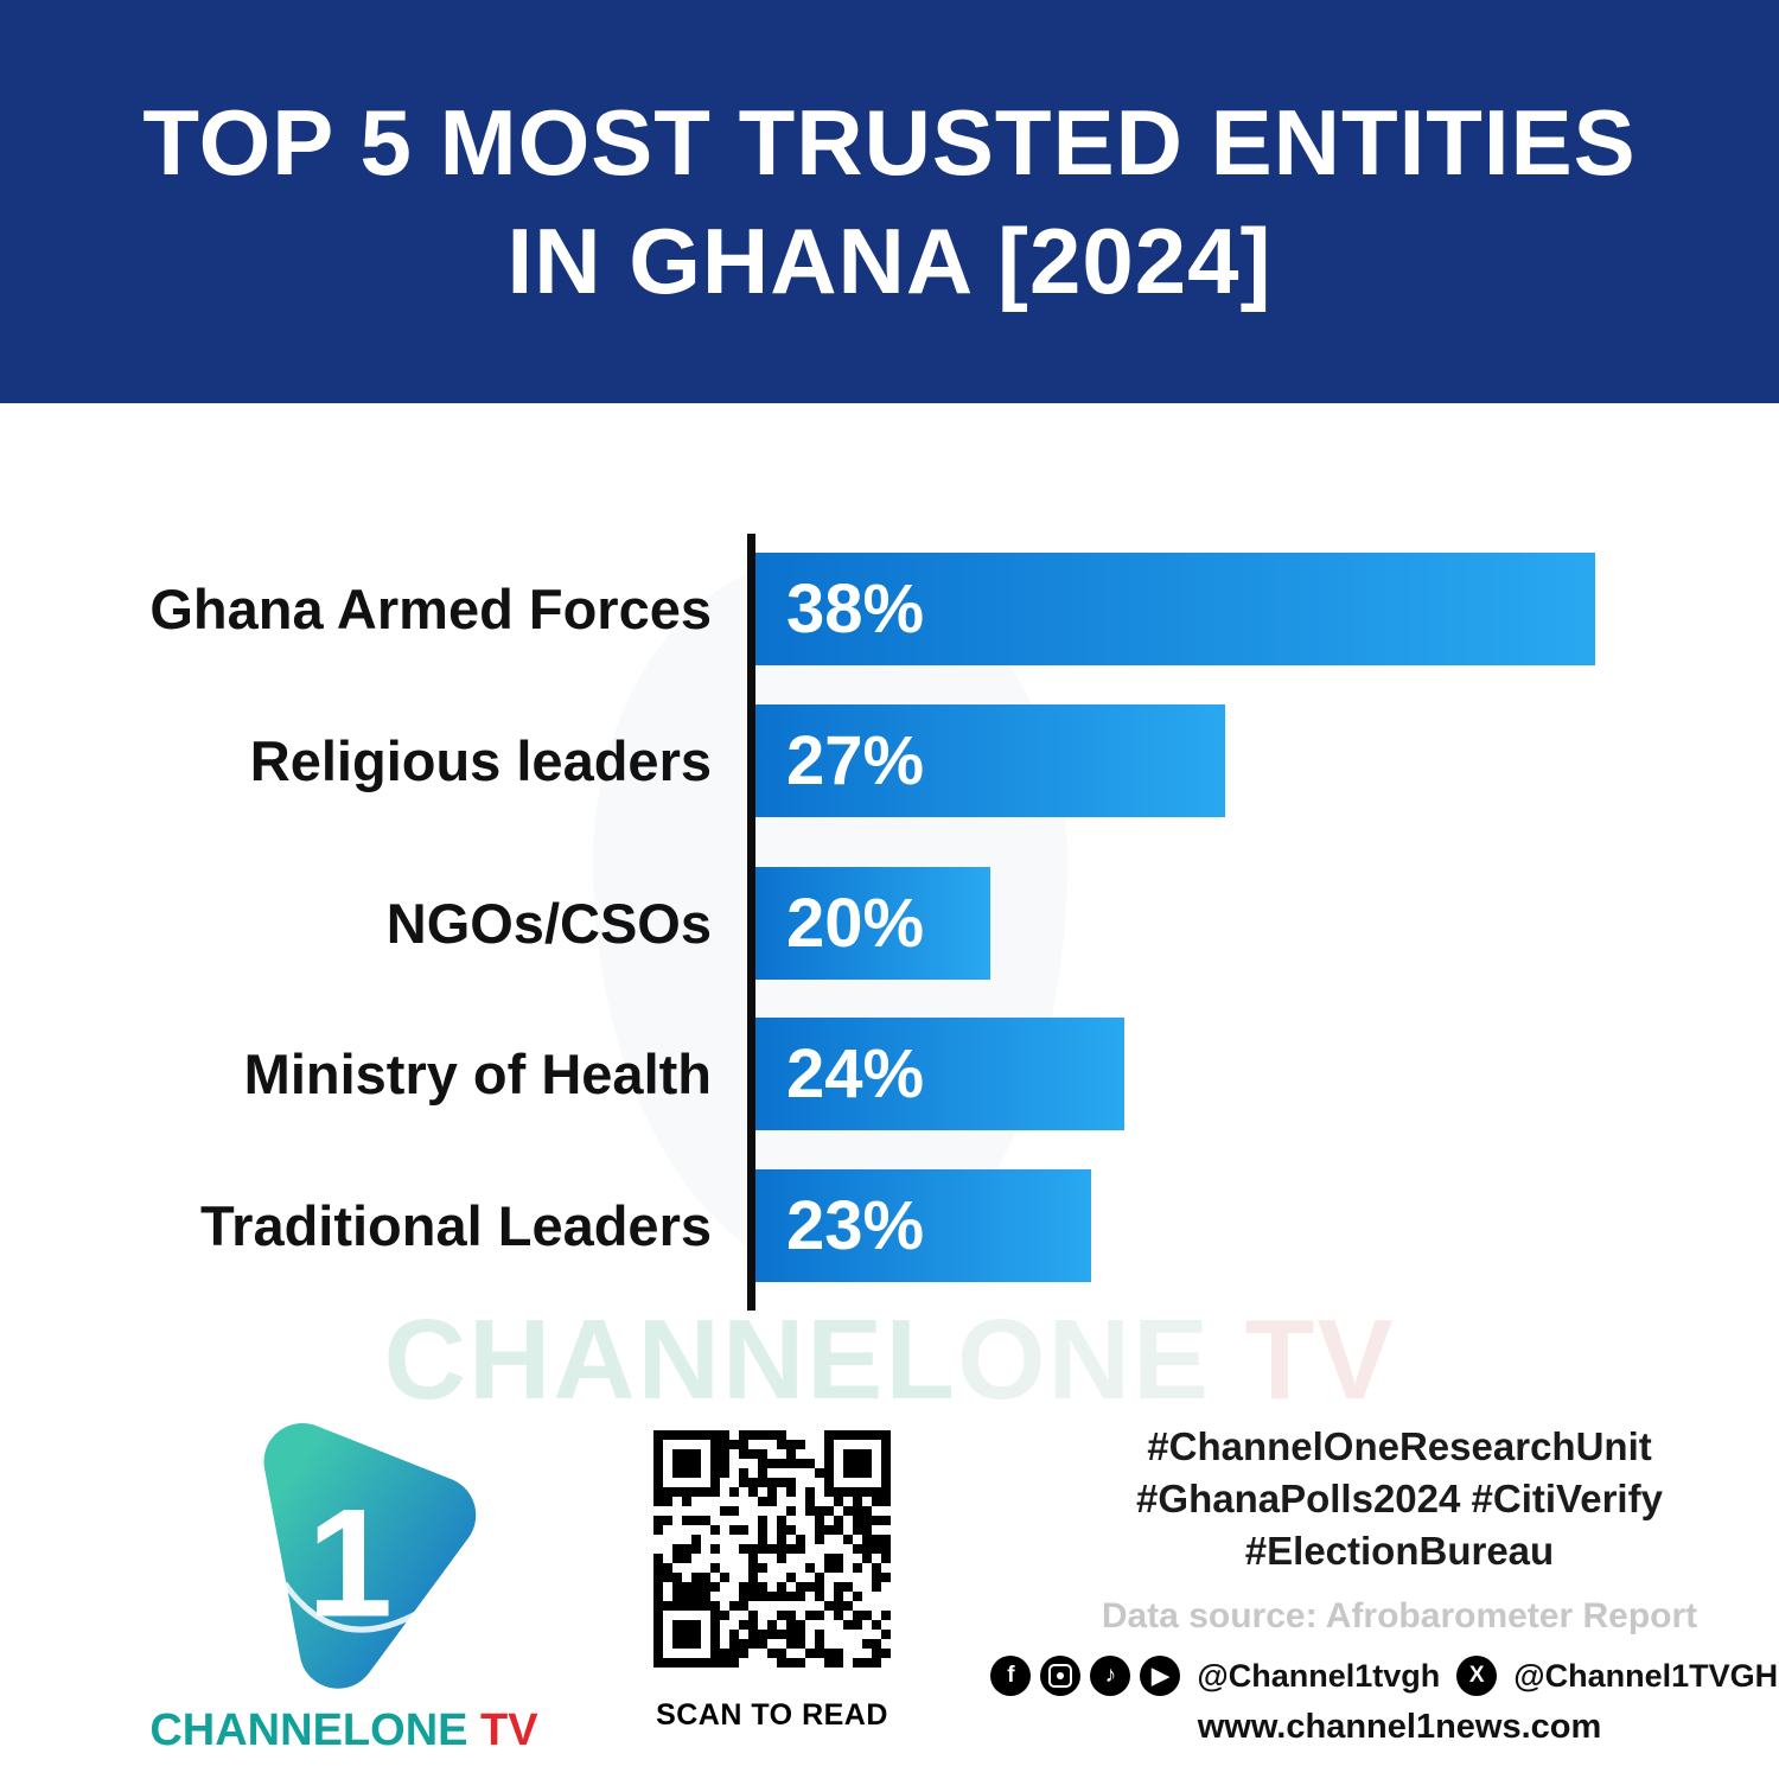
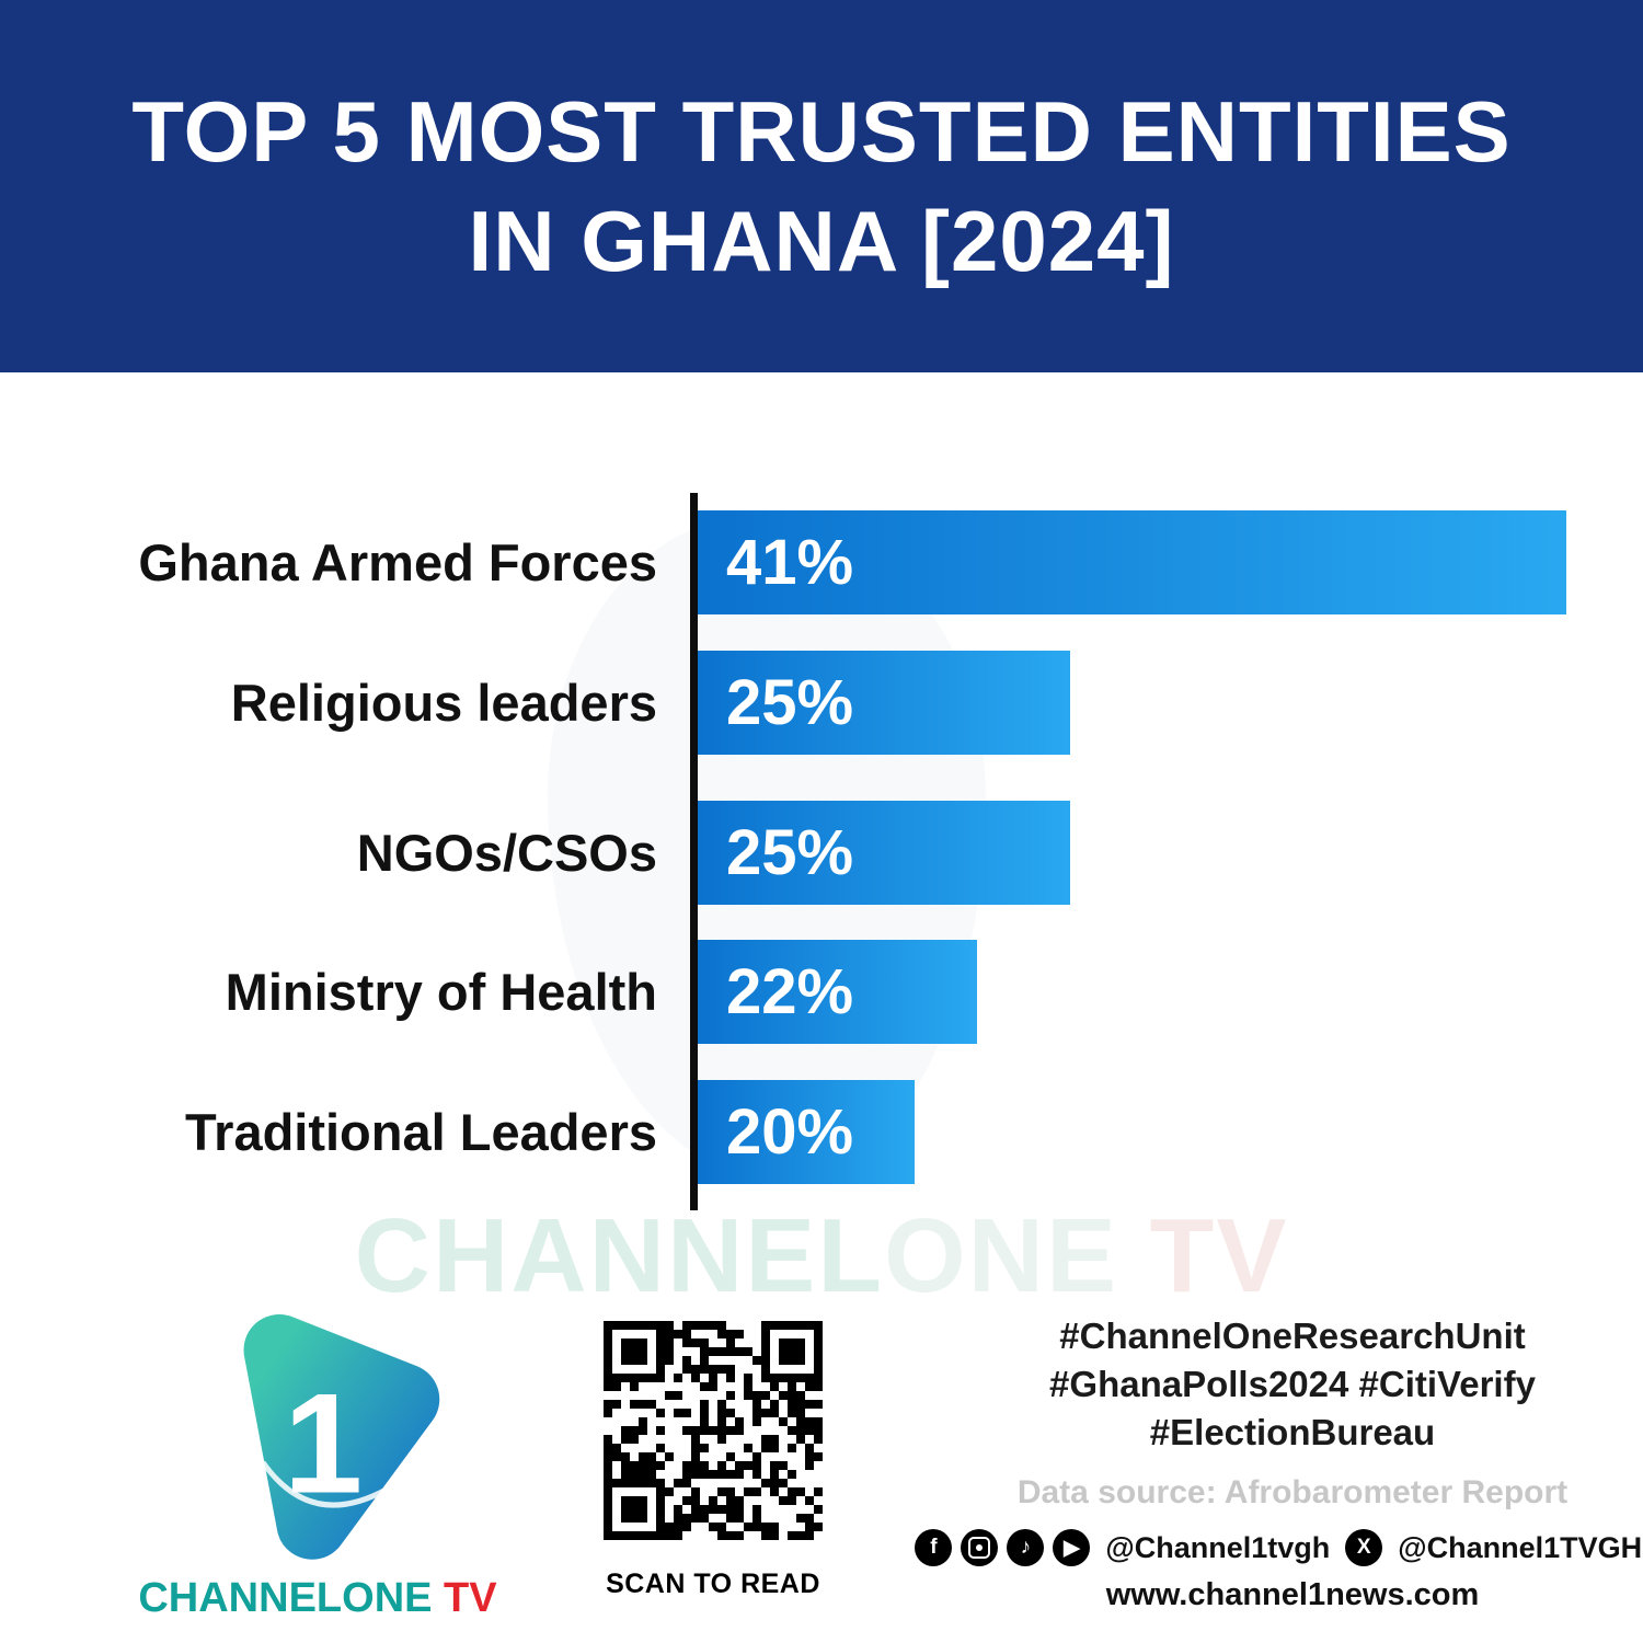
Ghana Armed Forces: 38% -> 41%
Religious leaders: 27% -> 25%
NGOs/CSOs: 20% -> 25%
Ministry of Health: 24% -> 22%
Traditional Leaders: 23% -> 20%
